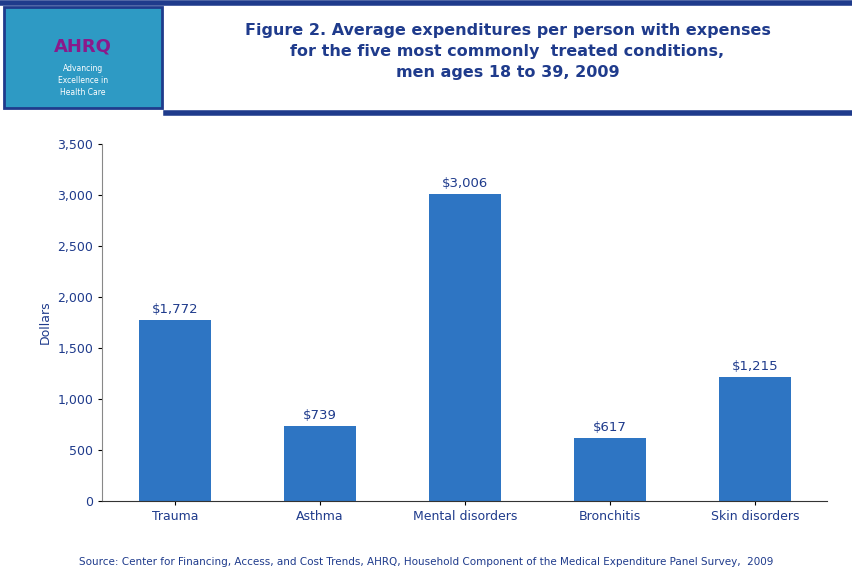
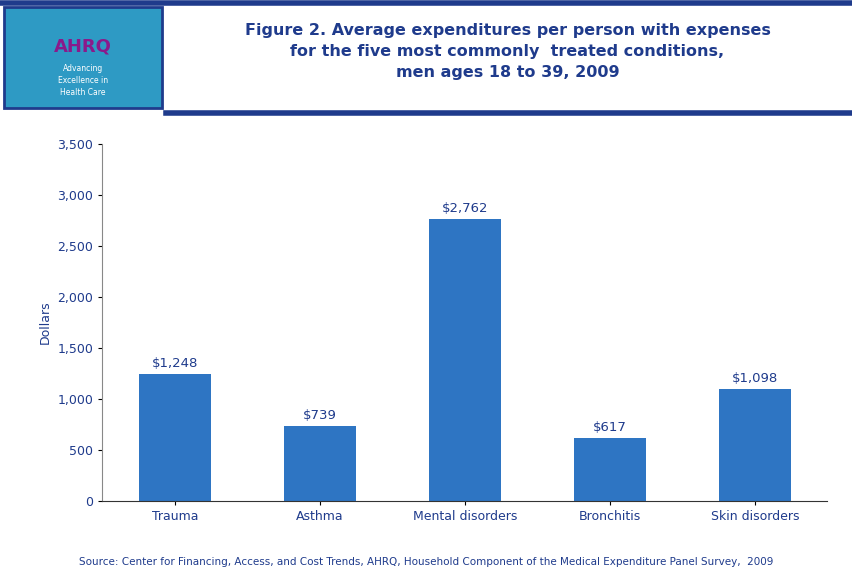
Trauma: $1,772 -> $1,248
Mental disorders: $3,006 -> $2,762
Skin disorders: $1,215 -> $1,098
